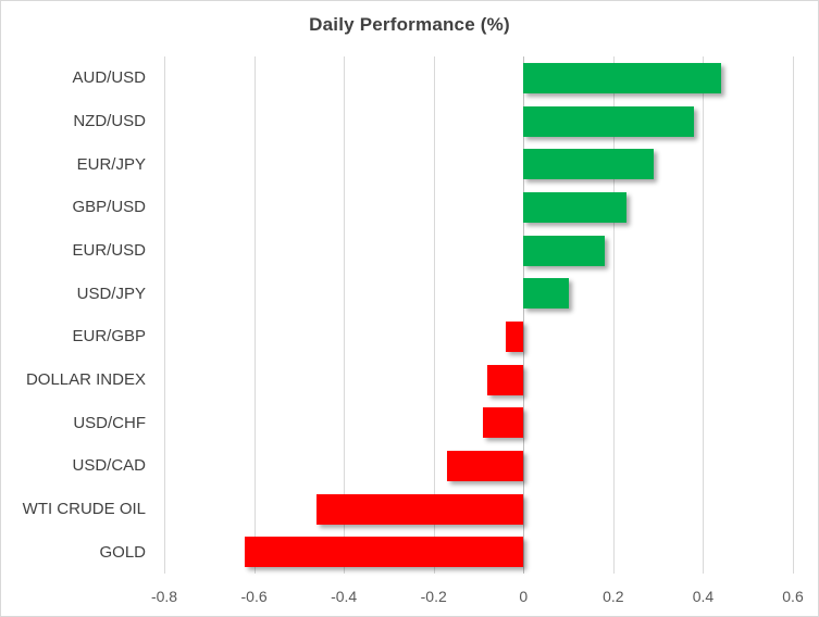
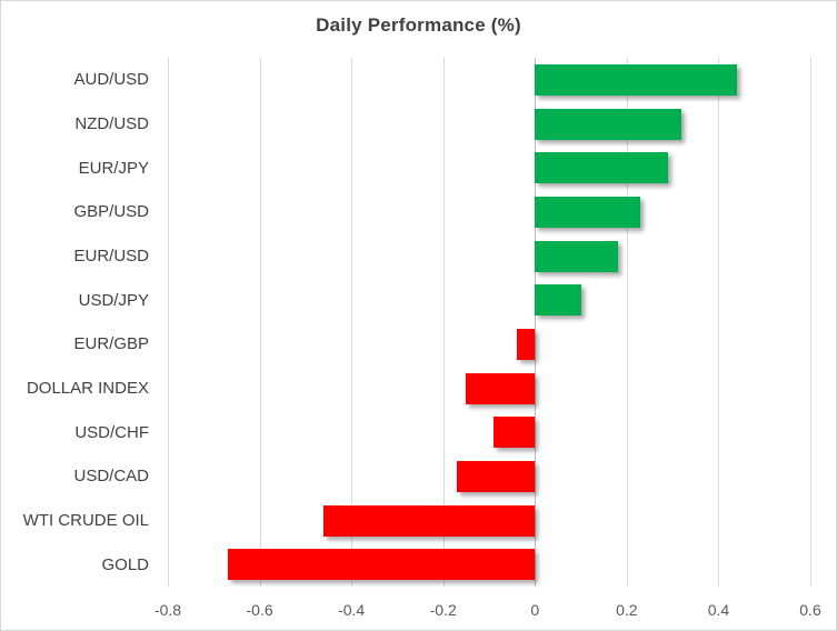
NZD/USD: 0.38 -> 0.32
DOLLAR INDEX: -0.08 -> -0.15
GOLD: -0.62 -> -0.67
